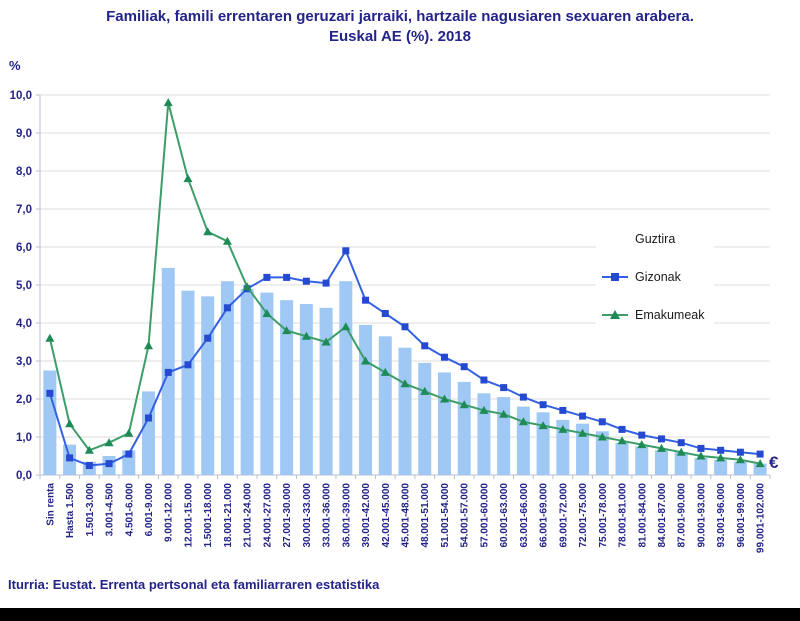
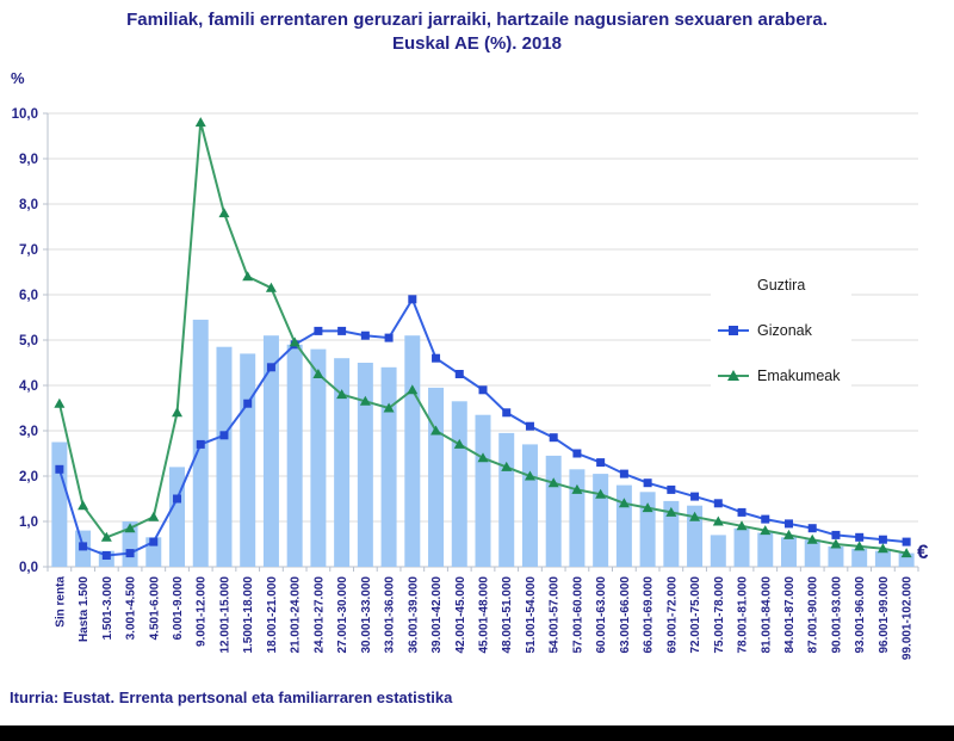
Guztira/3.001-4.500: 0,5 -> 1,0
Guztira/75.001-78.000: 1,1 -> 0,7
